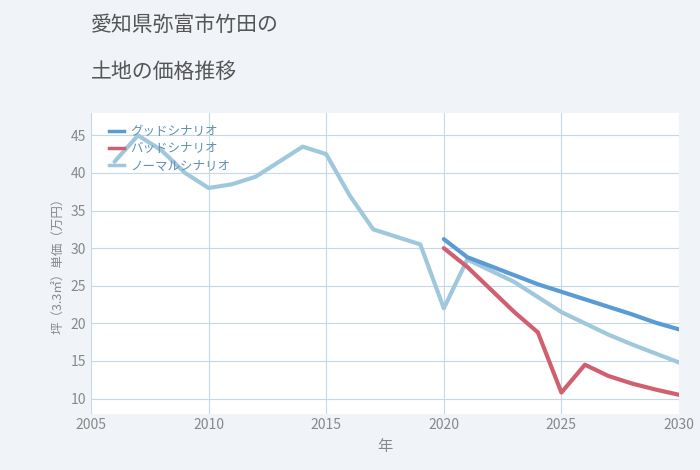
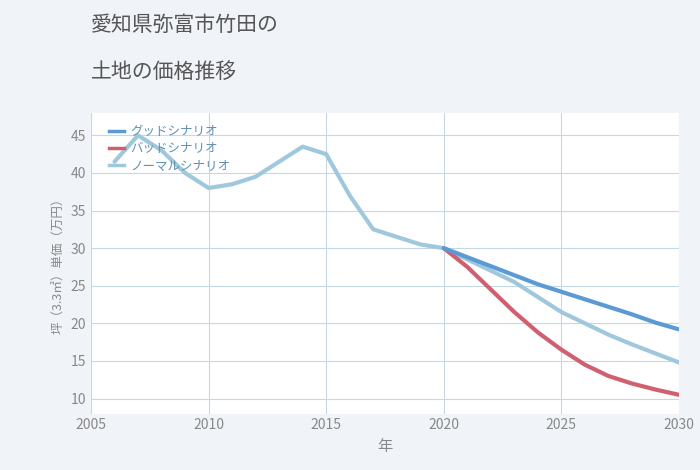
ノーマルシナリオ/2020: 22.0 -> 30.0
グッドシナリオ/2020: 31.2 -> 30.0
バッドシナリオ/2025: 10.8 -> 16.5
